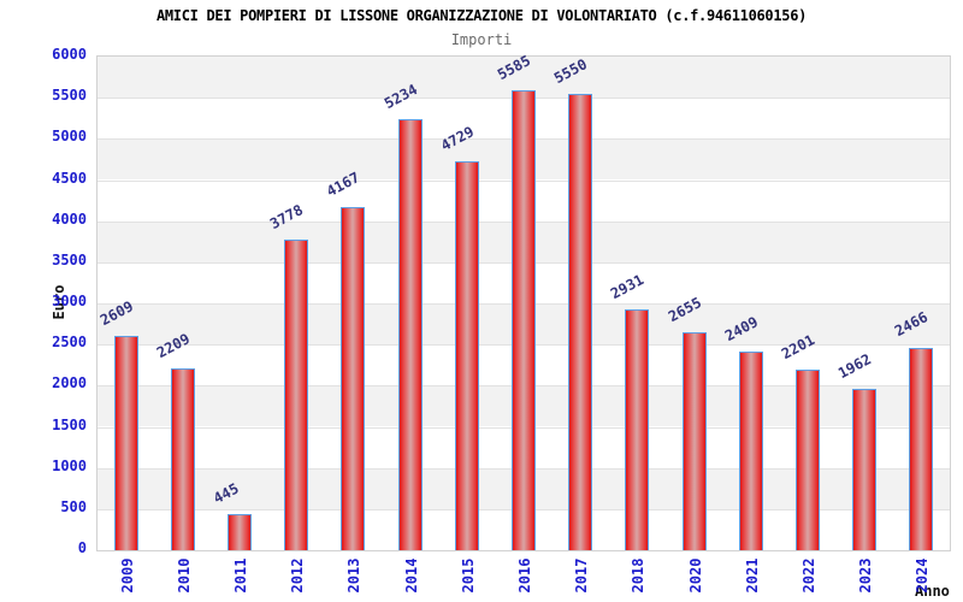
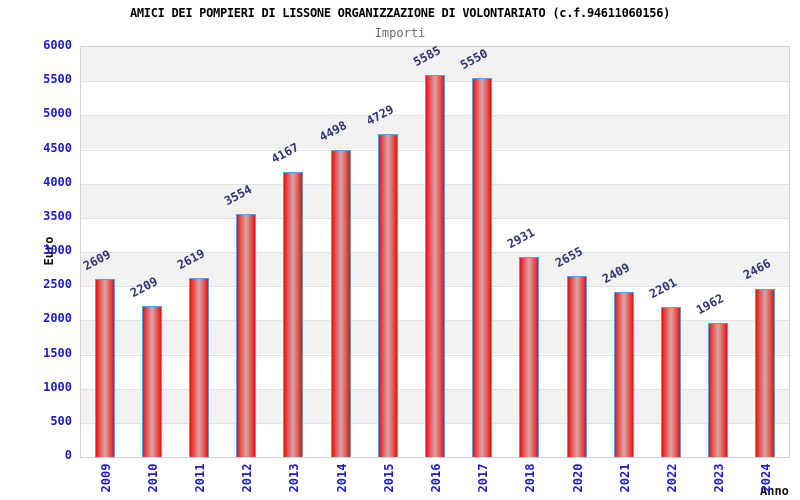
2011: 445 -> 2619
2012: 3778 -> 3554
2014: 5234 -> 4498
